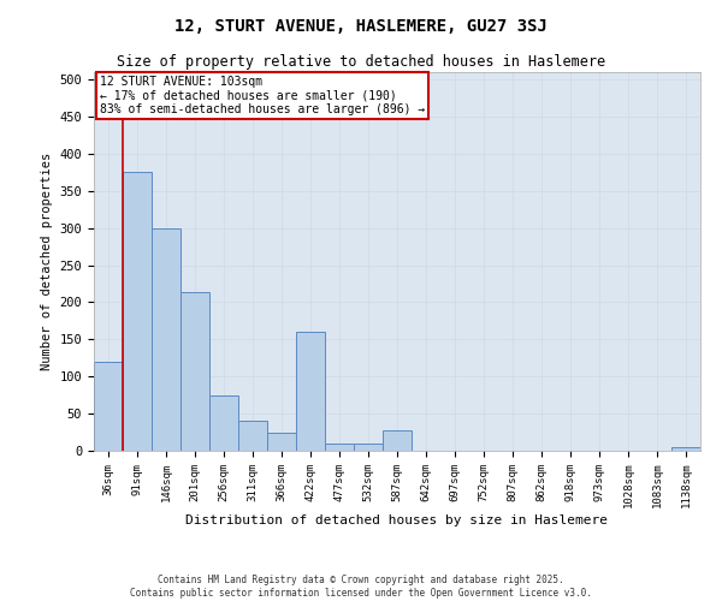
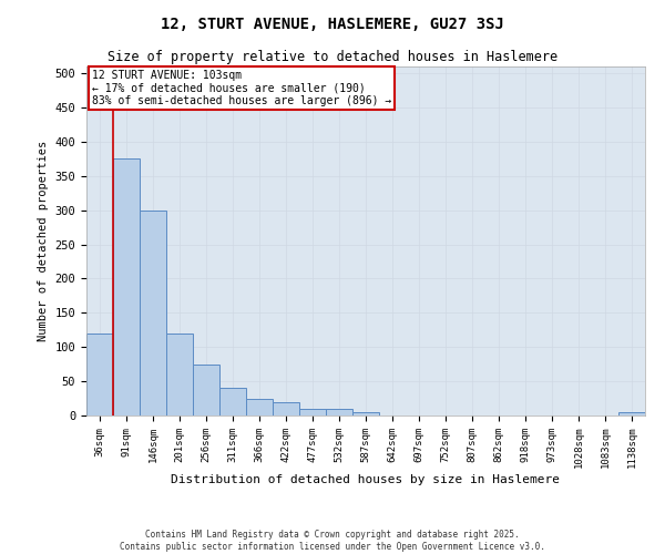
201sqm: 214 -> 120
422sqm: 160 -> 20
587sqm: 28 -> 5
